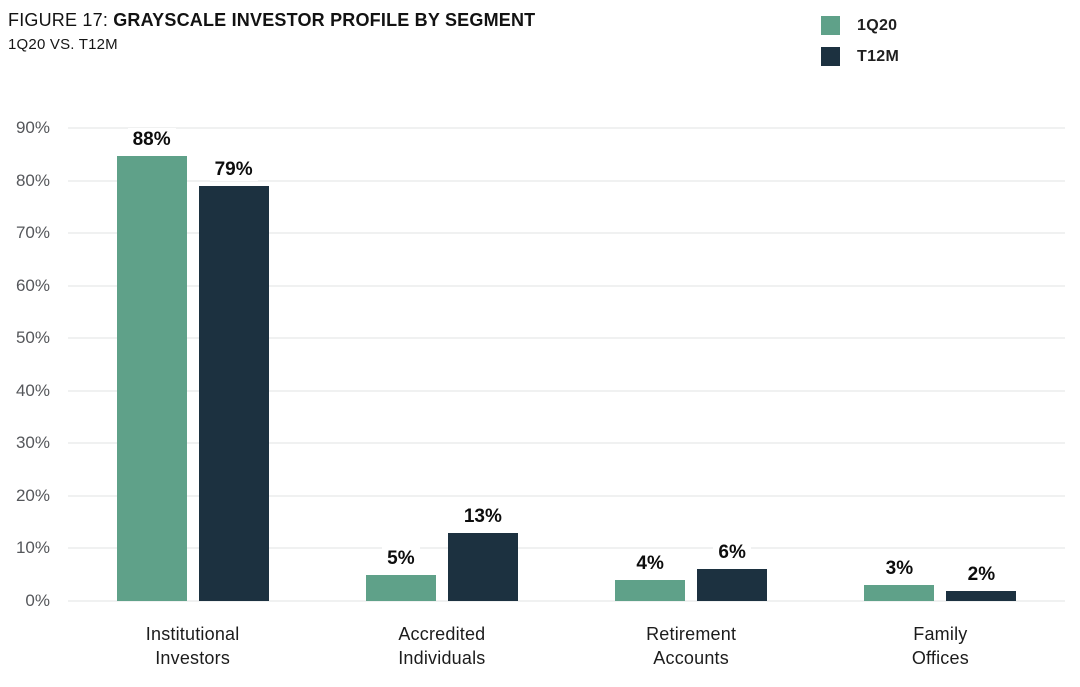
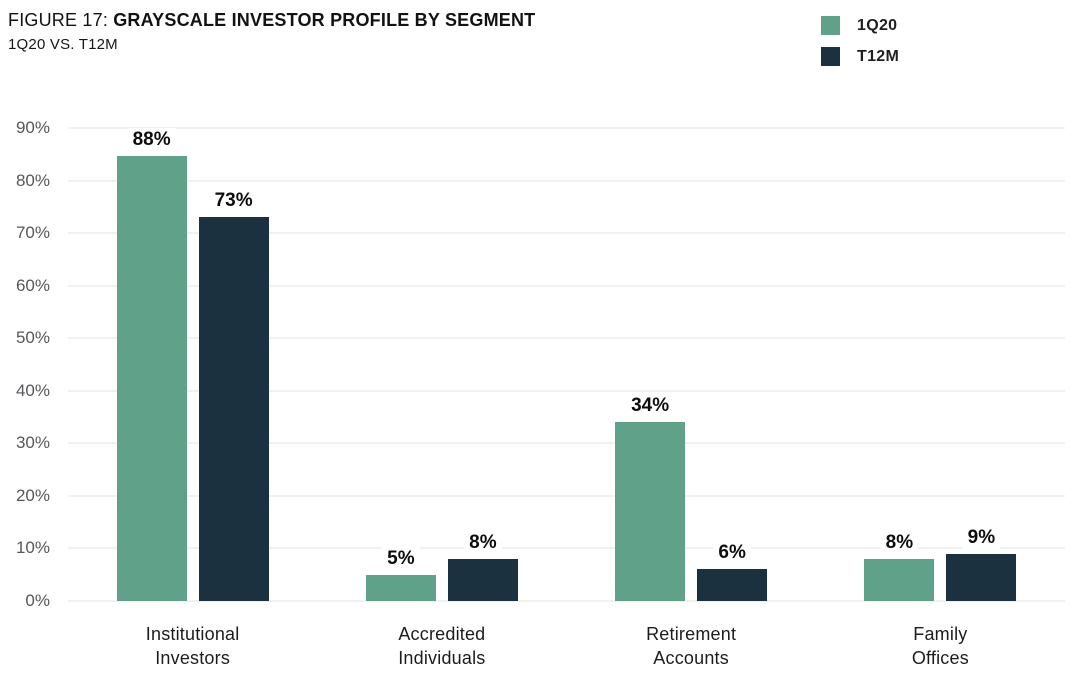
T12M/Institutional Investors: 79% -> 73%
T12M/Accredited Individuals: 13% -> 8%
1Q20/Retirement Accounts: 4% -> 34%
1Q20/Family Offices: 3% -> 8%
T12M/Family Offices: 2% -> 9%
